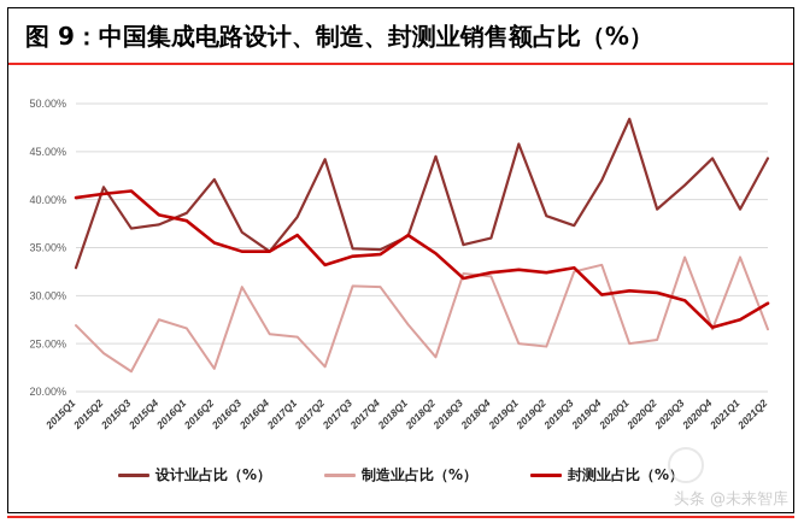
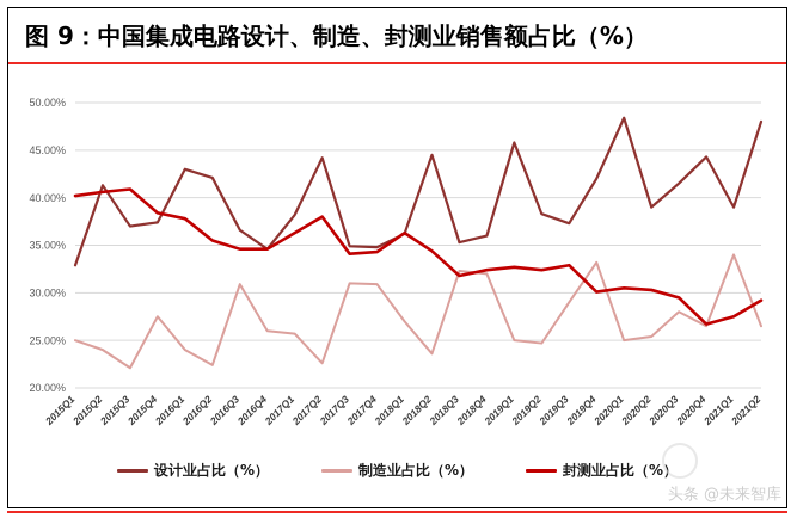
制造业占比（%）/2015Q1: 27% -> 25%
设计业占比（%）/2016Q1: 39% -> 43%
制造业占比（%）/2016Q1: 27% -> 24%
封测业占比（%）/2017Q2: 33% -> 38%
制造业占比（%）/2019Q3: 32% -> 29%
制造业占比（%）/2020Q3: 34% -> 28%
设计业占比（%）/2021Q2: 44% -> 48%
